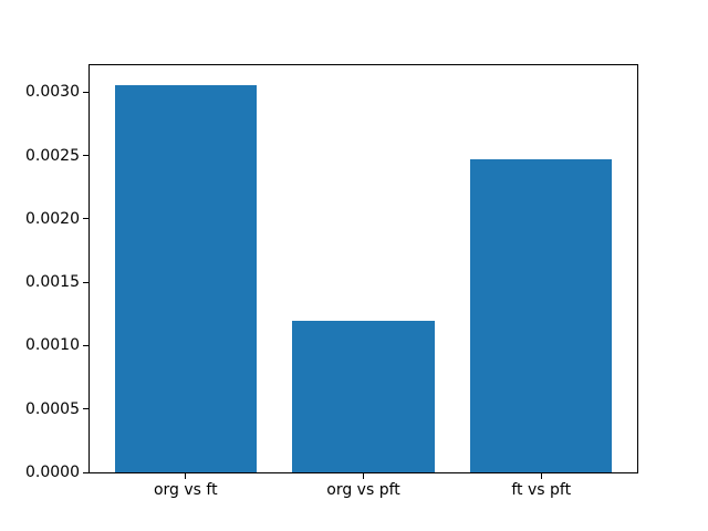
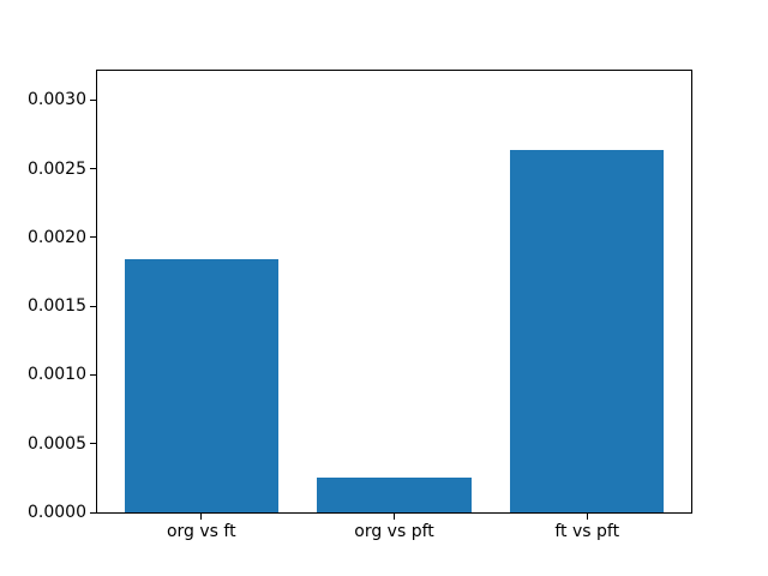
org vs ft: 0.00306 -> 0.00184
org vs pft: 0.00120 -> 0.00025
ft vs pft: 0.00247 -> 0.00264
